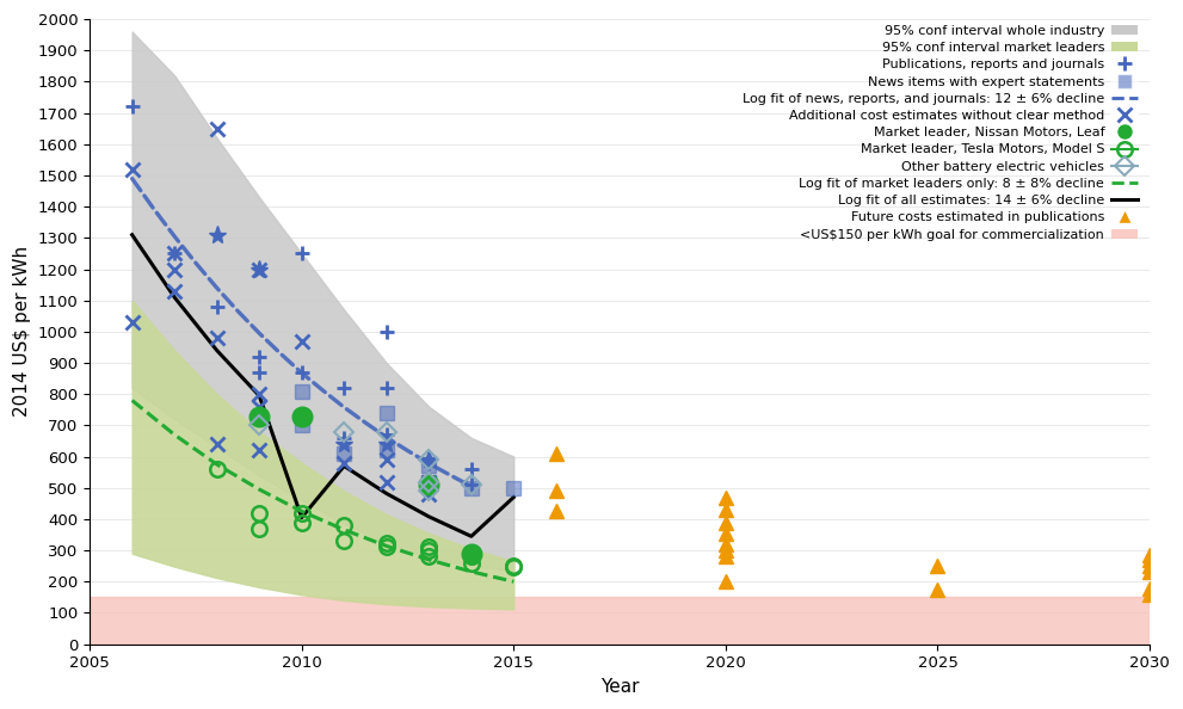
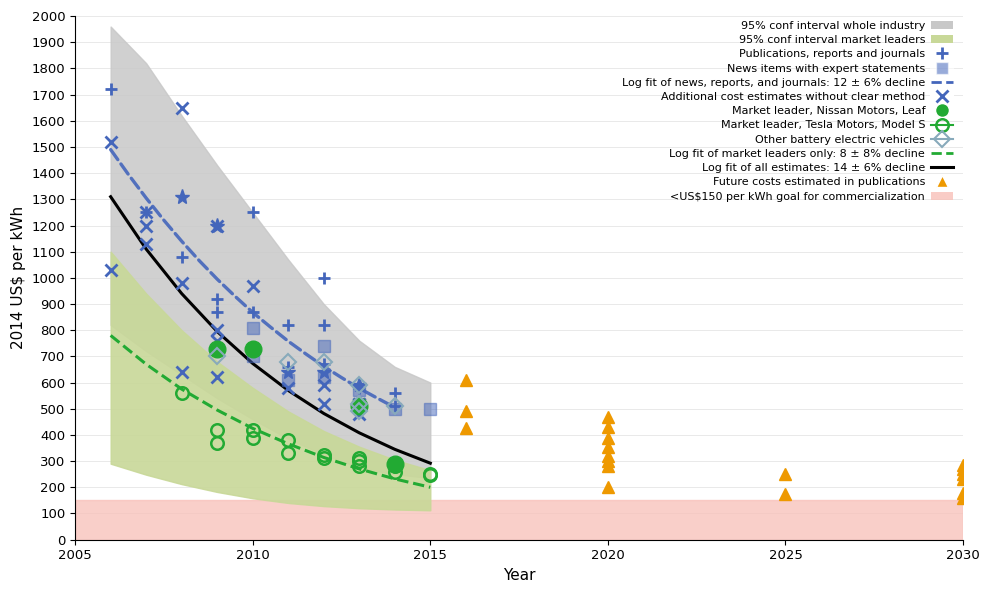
Log fit of all estimates: 14 ± 6% decline/2010: 405 -> 673
Log fit of all estimates: 14 ± 6% decline/2015: 470 -> 292
